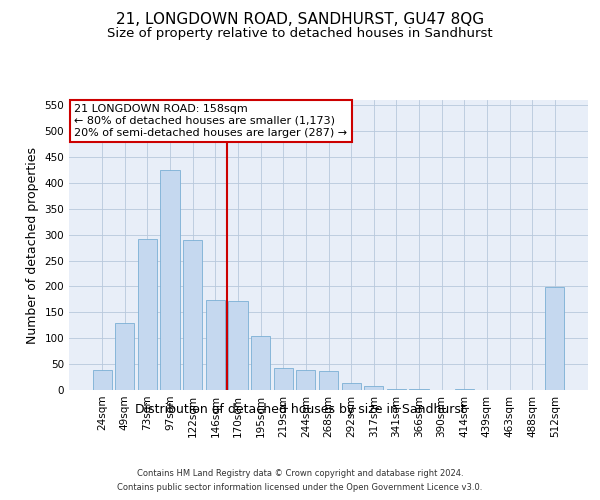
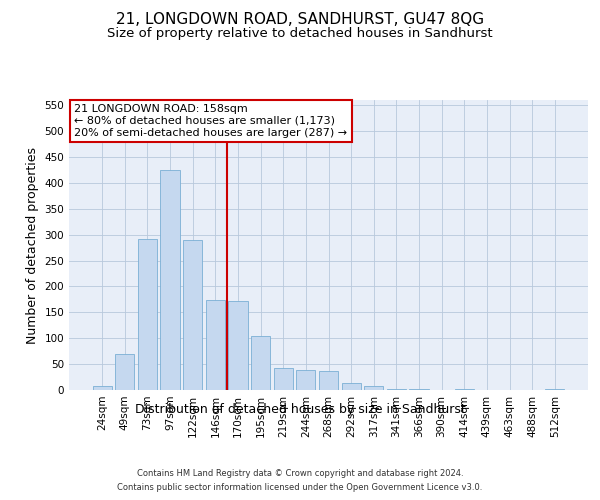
24sqm: 38 -> 7
49sqm: 130 -> 70
512sqm: 198 -> 2
